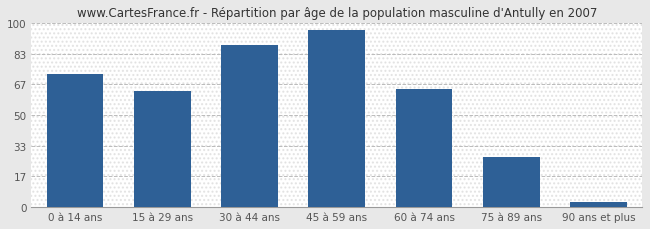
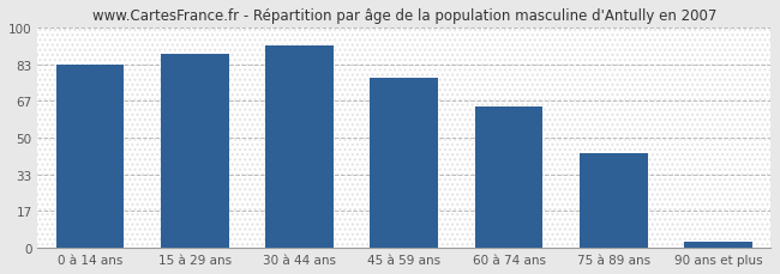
0 à 14 ans: 72 -> 83
15 à 29 ans: 63 -> 88
30 à 44 ans: 88 -> 92
45 à 59 ans: 96 -> 77
75 à 89 ans: 27 -> 43
